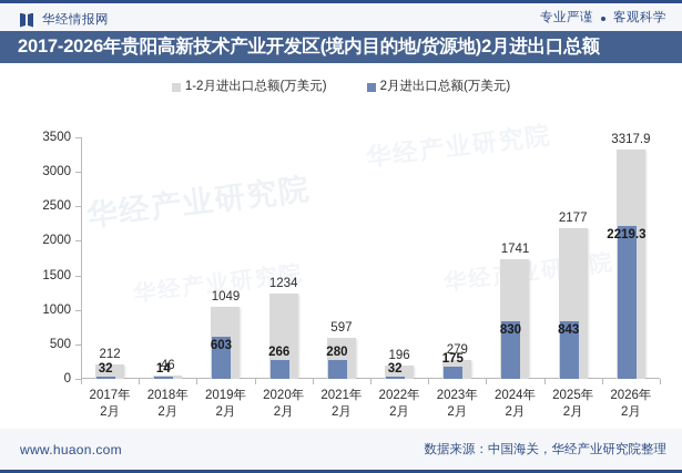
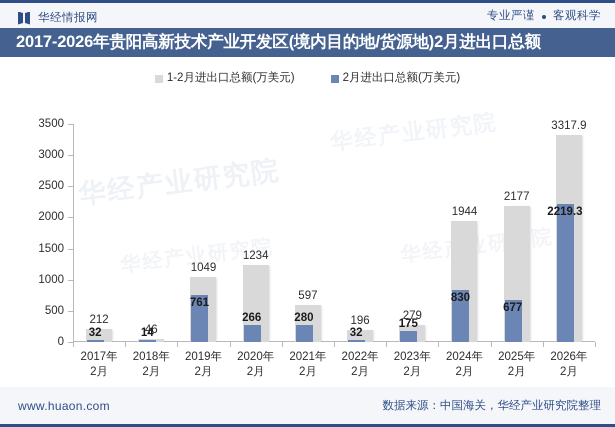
2月进出口总额(万美元)/2019年 2月: 603 -> 761
1-2月进出口总额(万美元)/2024年 2月: 1741 -> 1944
2月进出口总额(万美元)/2025年 2月: 843 -> 677
